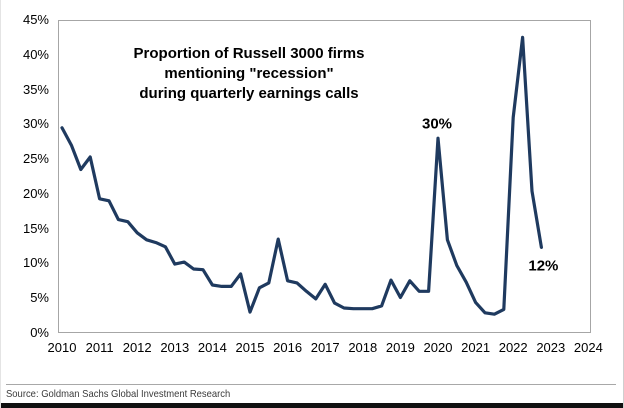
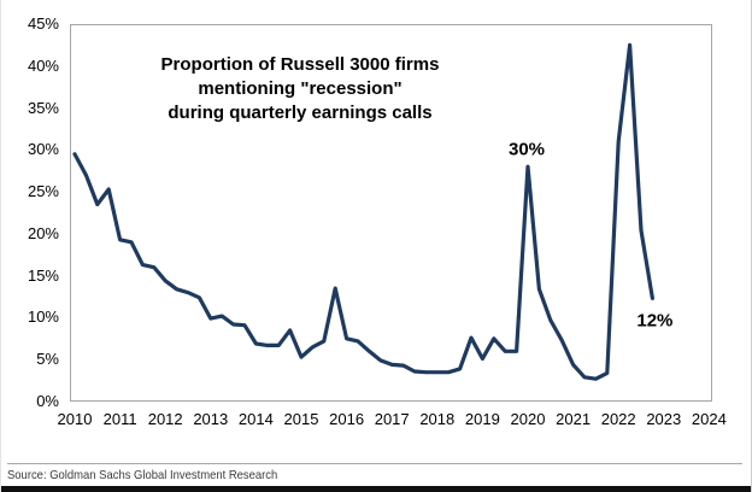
2015: 3% -> 5%
2017: 7% -> 4%
